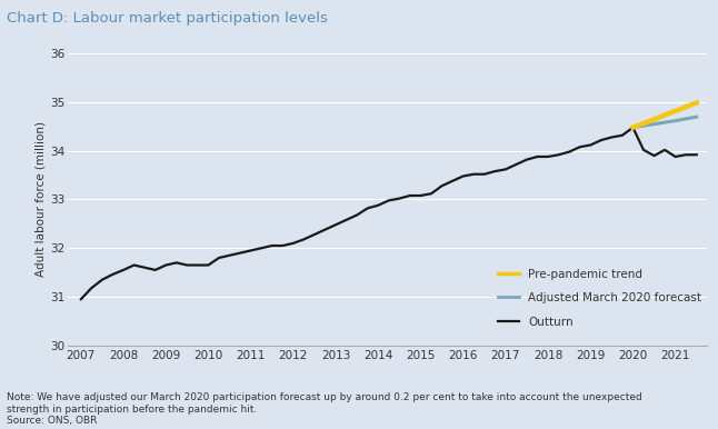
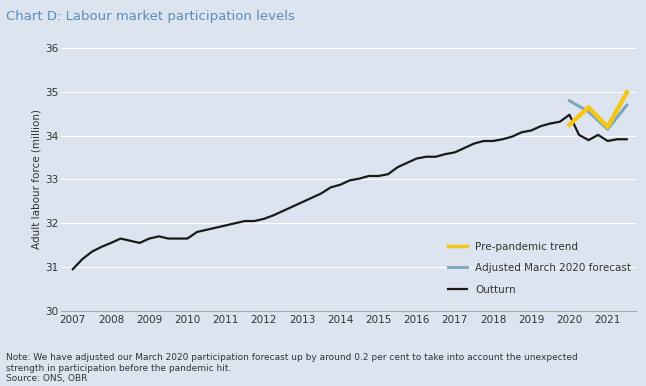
Pre-pandemic trend/2020: 34.48 -> 34.25
Adjusted March 2020 forecast/2020: 34.48 -> 34.80
Pre-pandemic trend/2021: 34.82 -> 34.20
Adjusted March 2020 forecast/2021: 34.62 -> 34.15
